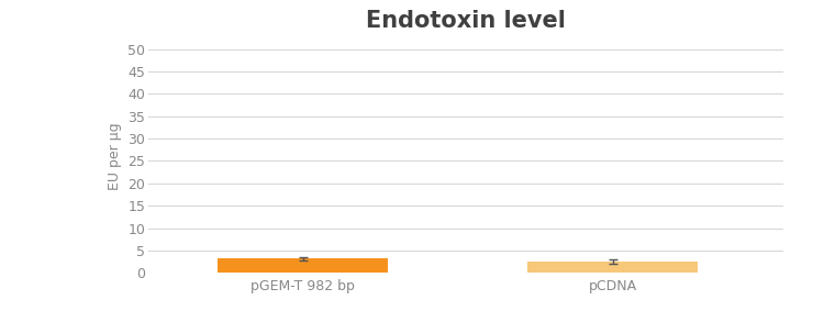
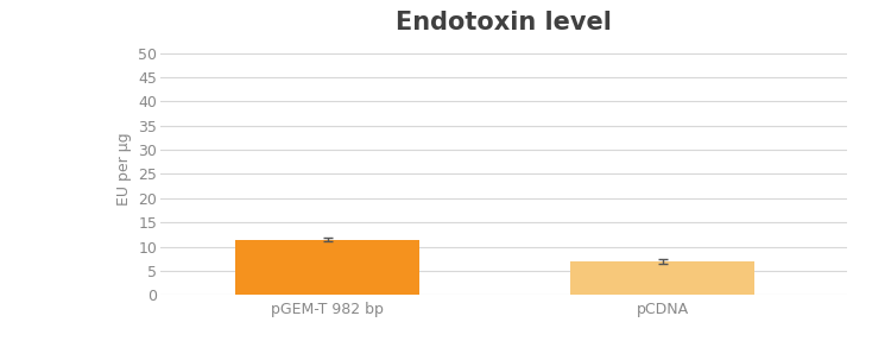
pGEM-T 982 bp: 3.2 -> 11.5
pCDNA: 2.5 -> 7.0
